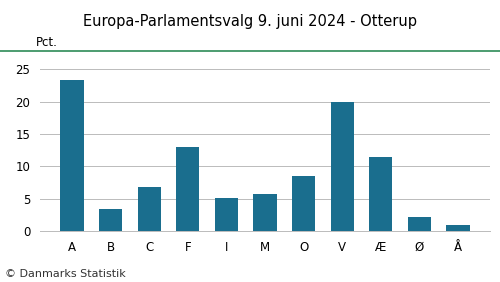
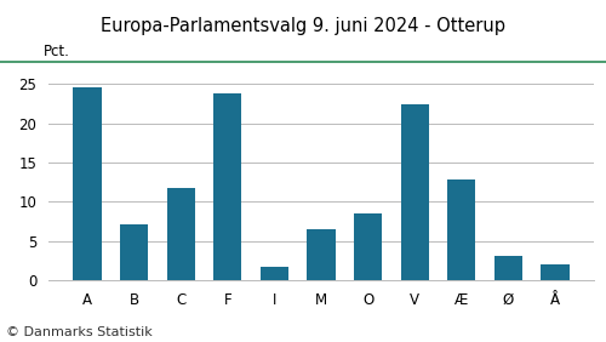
A: 23.4 -> 24.6
B: 3.4 -> 7.2
C: 6.9 -> 11.8
F: 13.0 -> 23.8
I: 5.2 -> 1.8
M: 5.7 -> 6.6
V: 20.0 -> 22.4
Æ: 11.4 -> 12.8
Ø: 2.2 -> 3.2
Å: 1.0 -> 2.0
